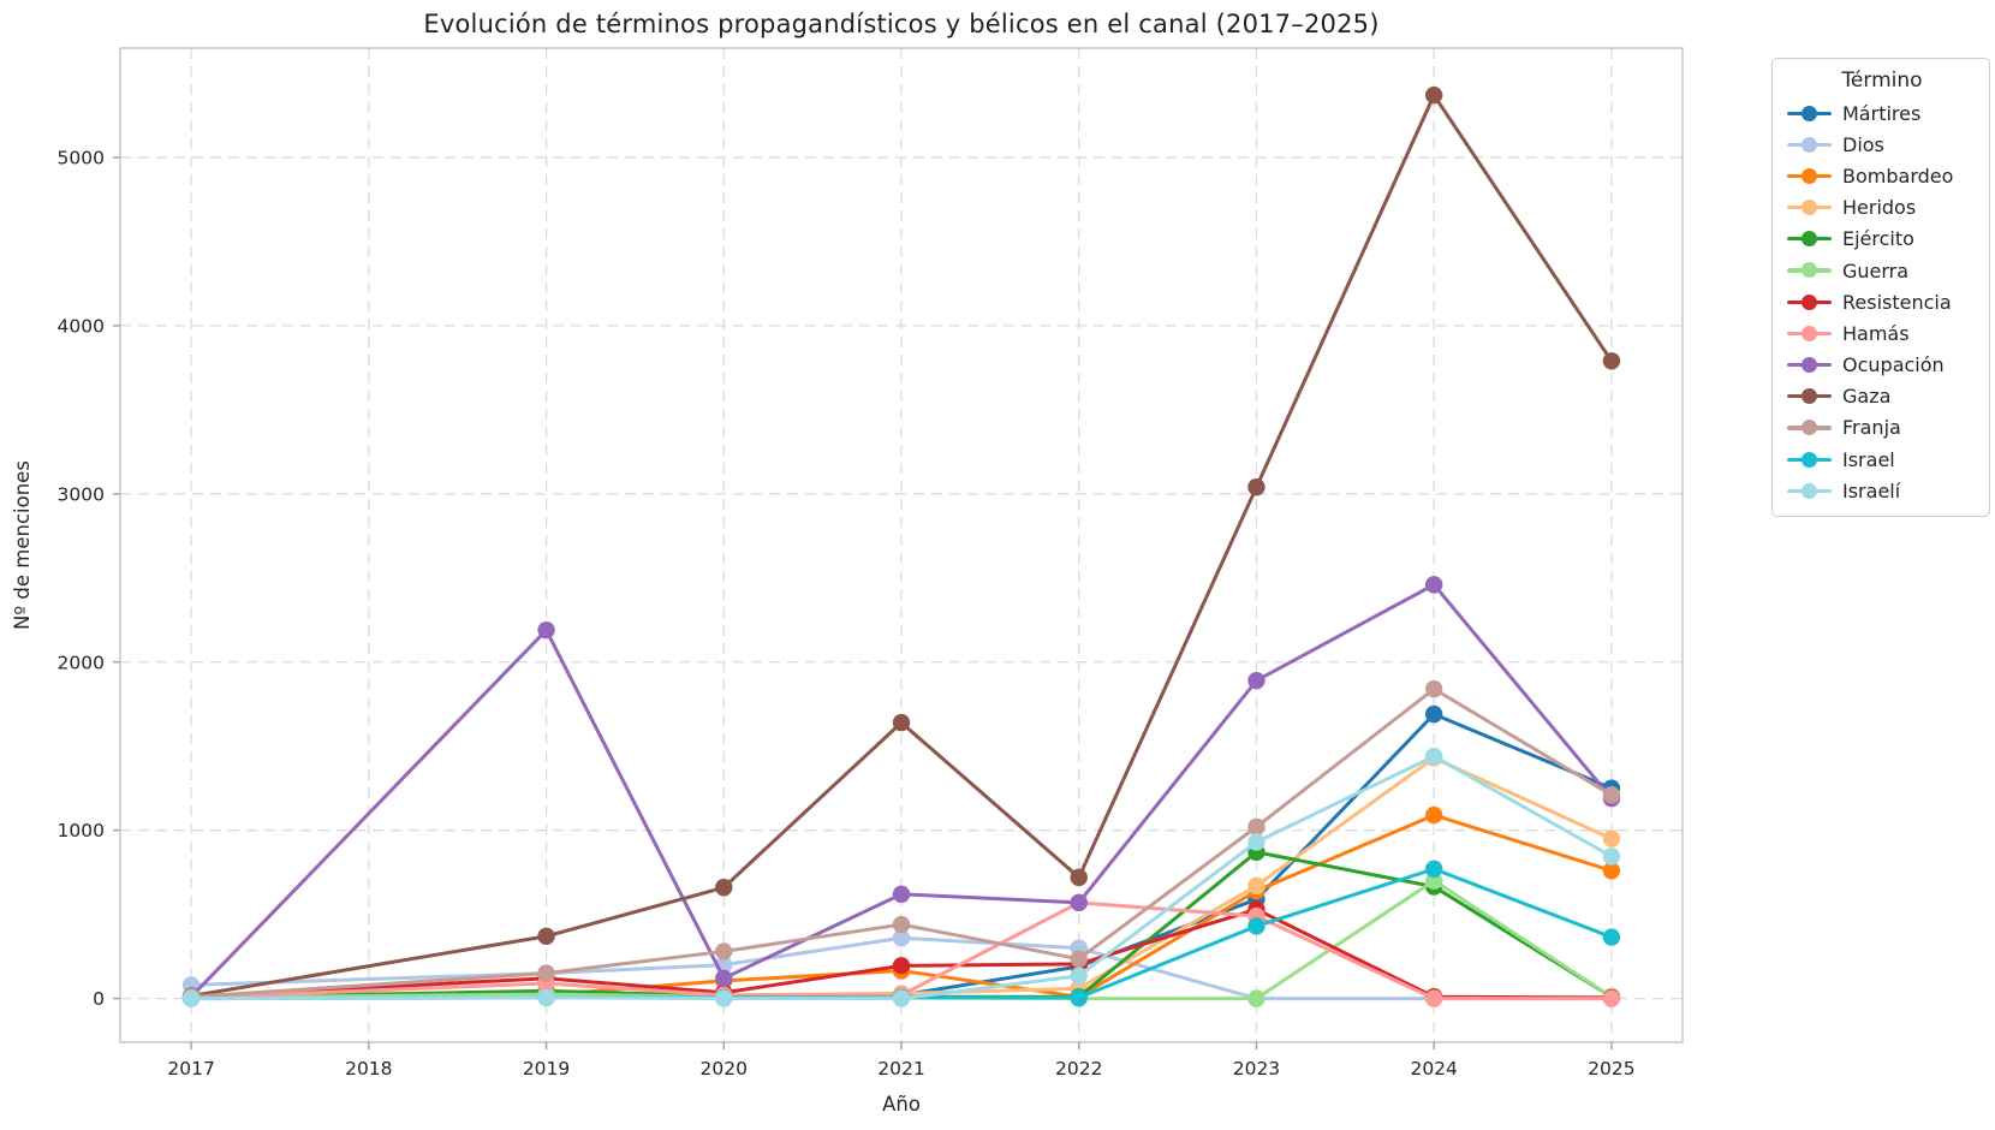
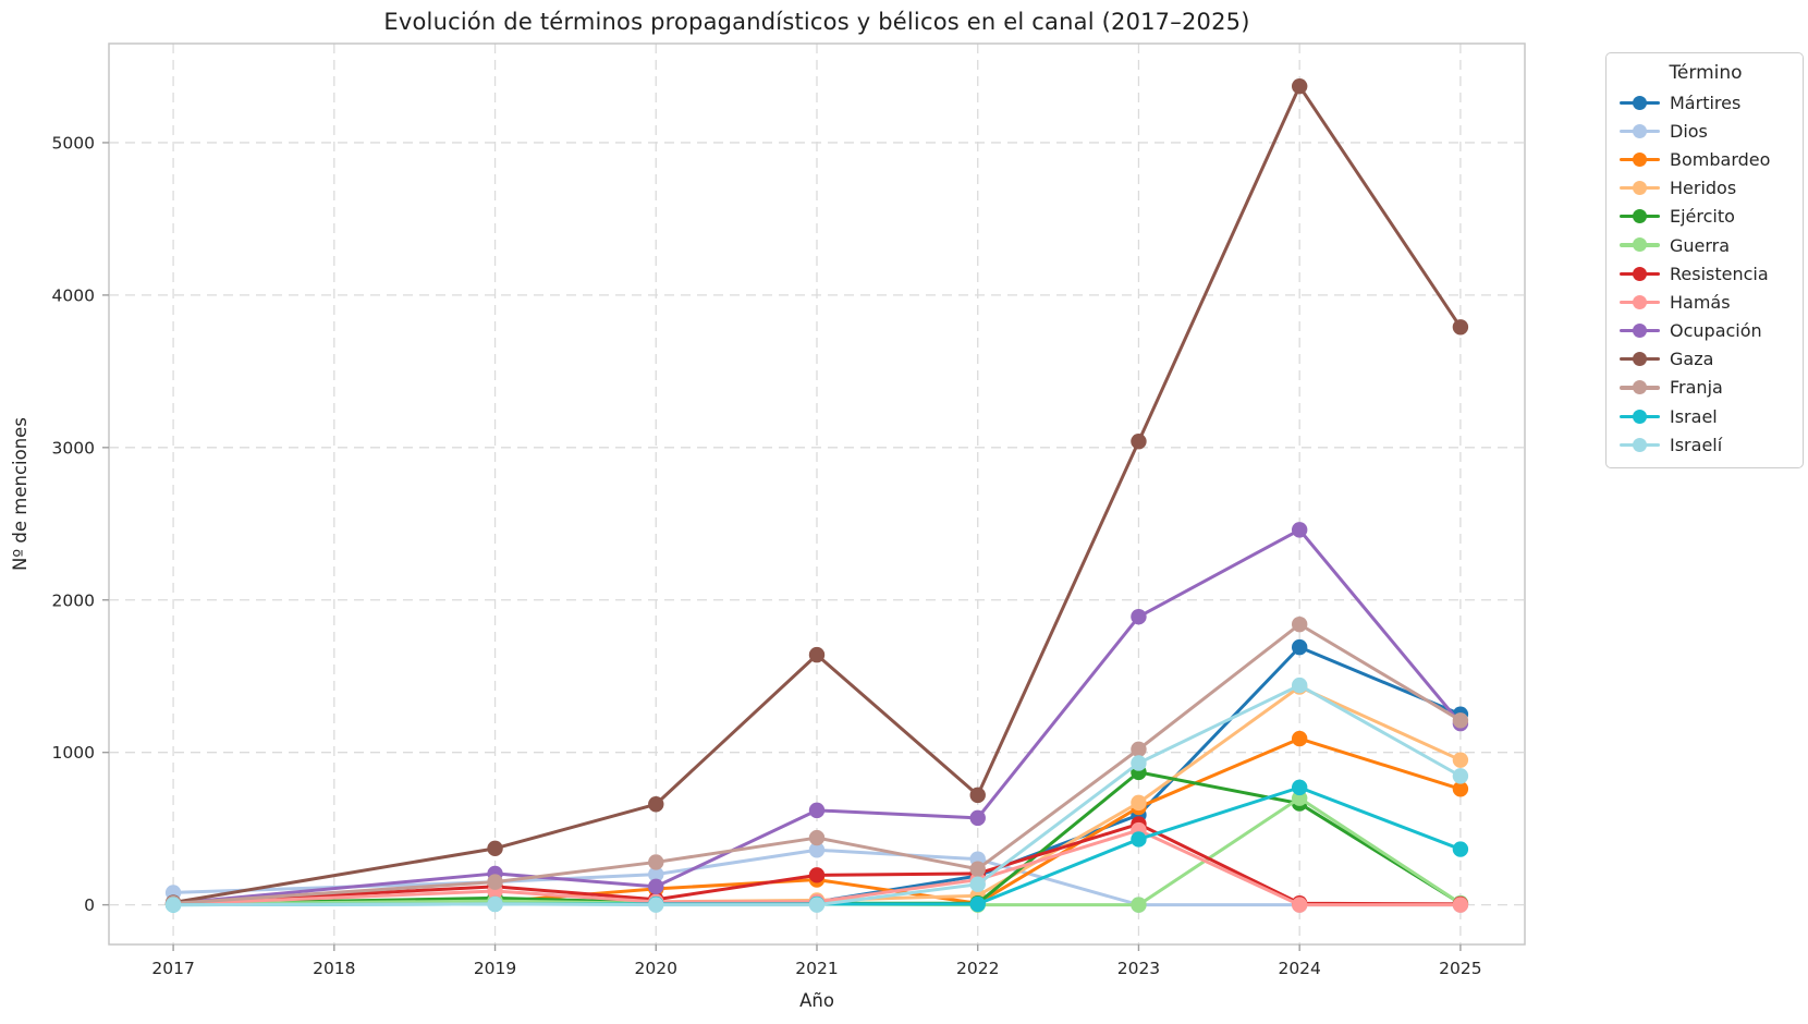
Ocupación/2019: 2190 -> 200
Hamás/2022: 570 -> 160
